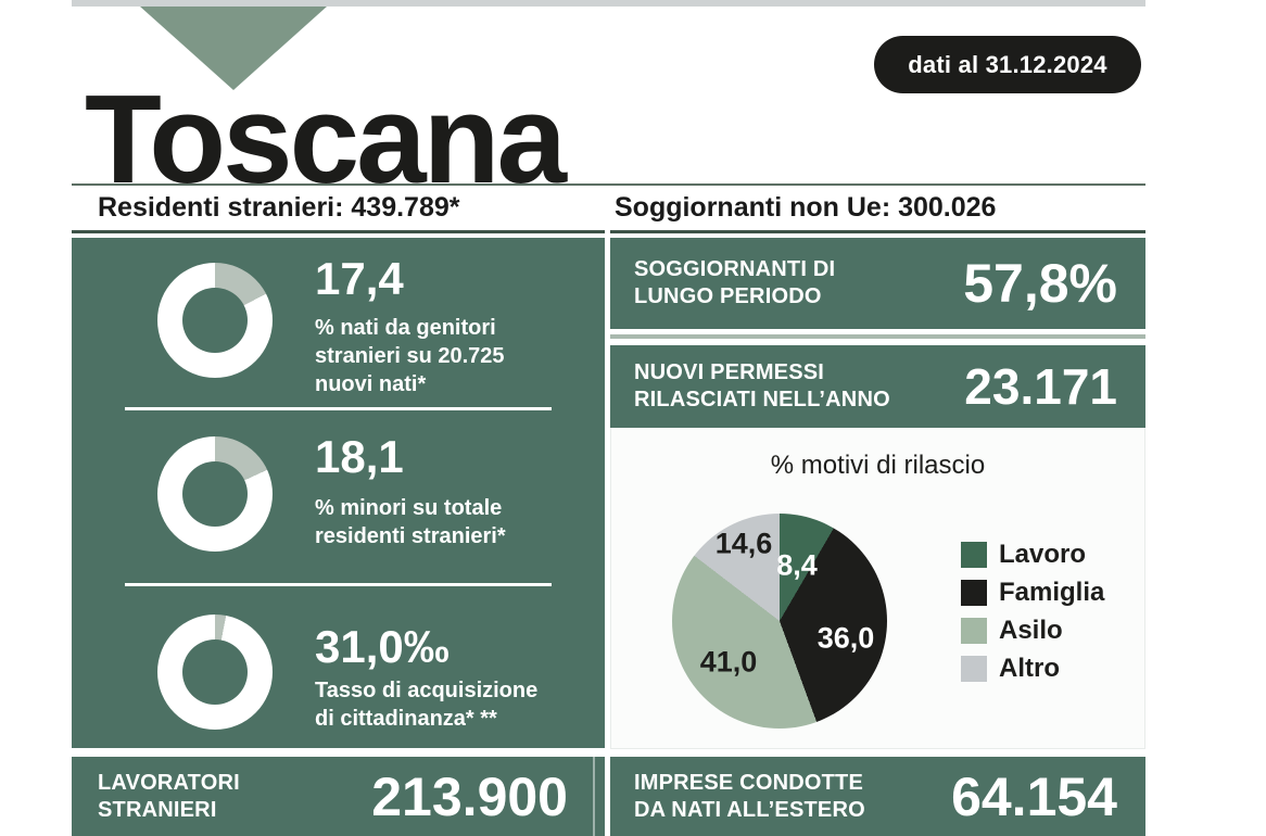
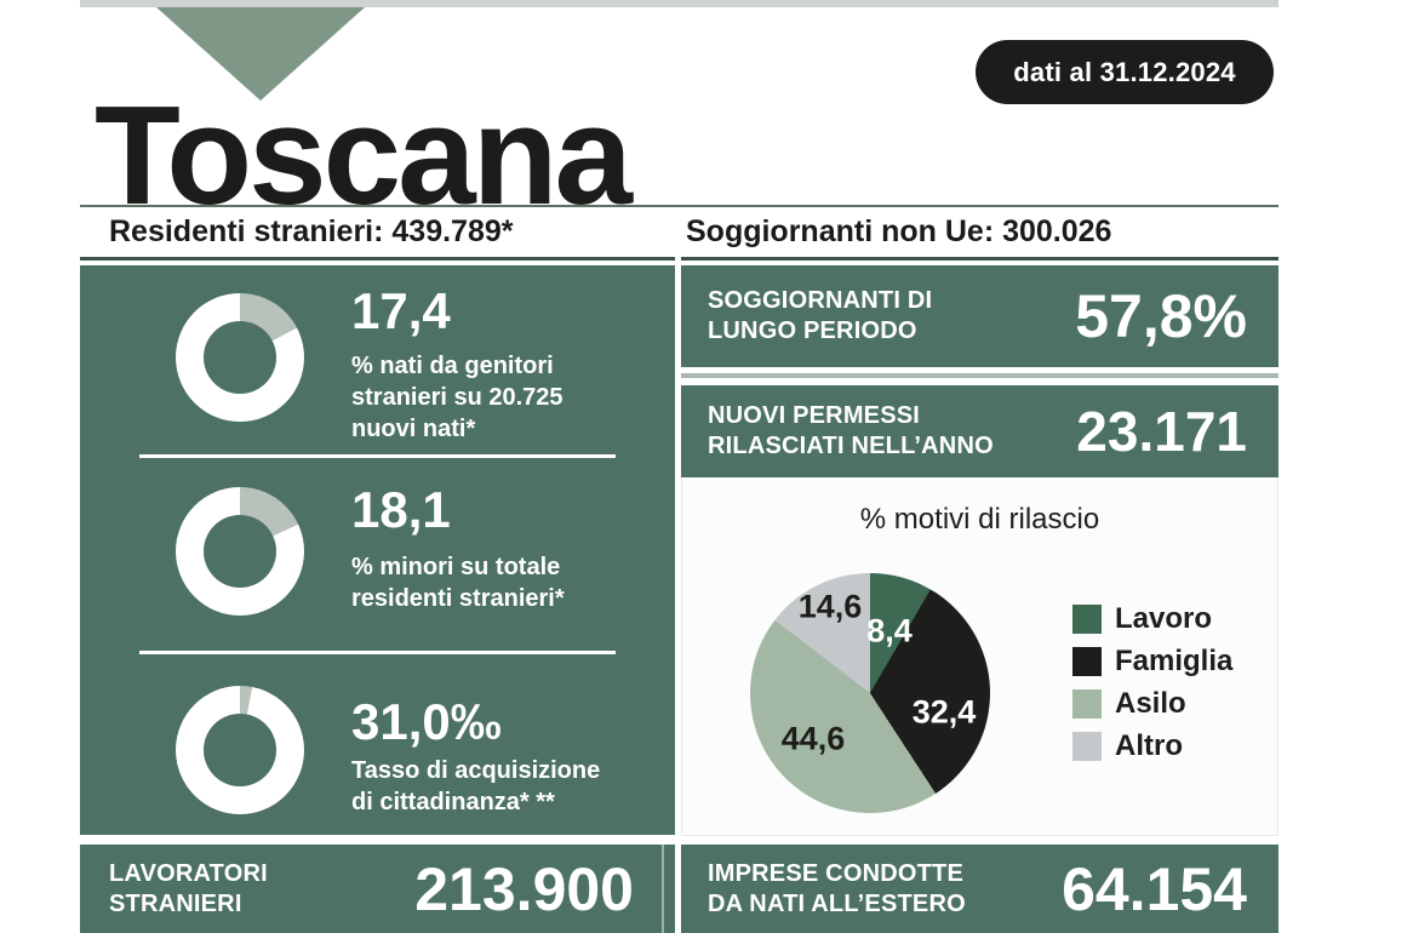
Famiglia: 36,0 -> 32,4
Asilo: 41,0 -> 44,6
